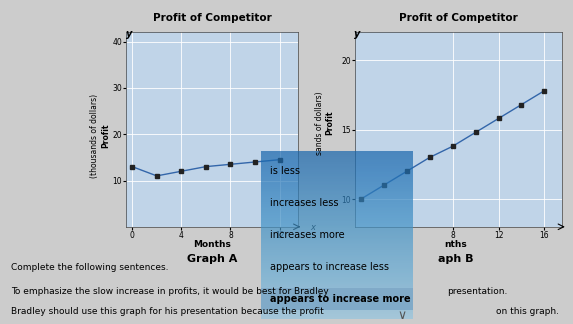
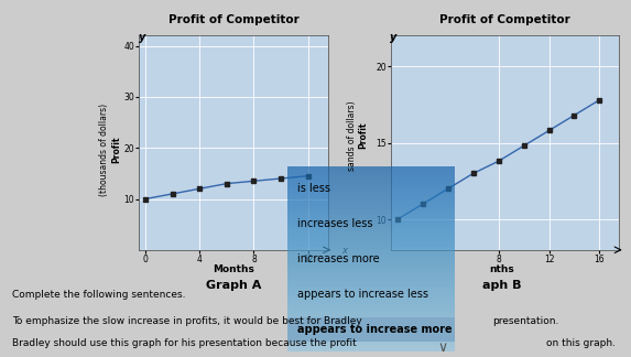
0: 13.0 -> 10.0
